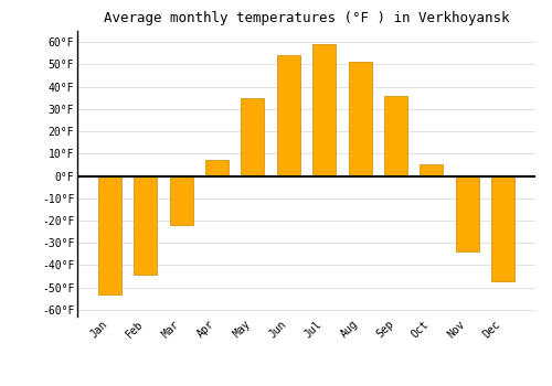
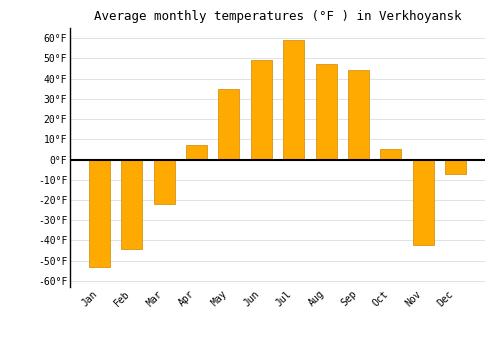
Jun: 54°F -> 49°F
Aug: 51°F -> 47°F
Sep: 36°F -> 44°F
Nov: -34°F -> -42°F
Dec: -47°F -> -7°F
